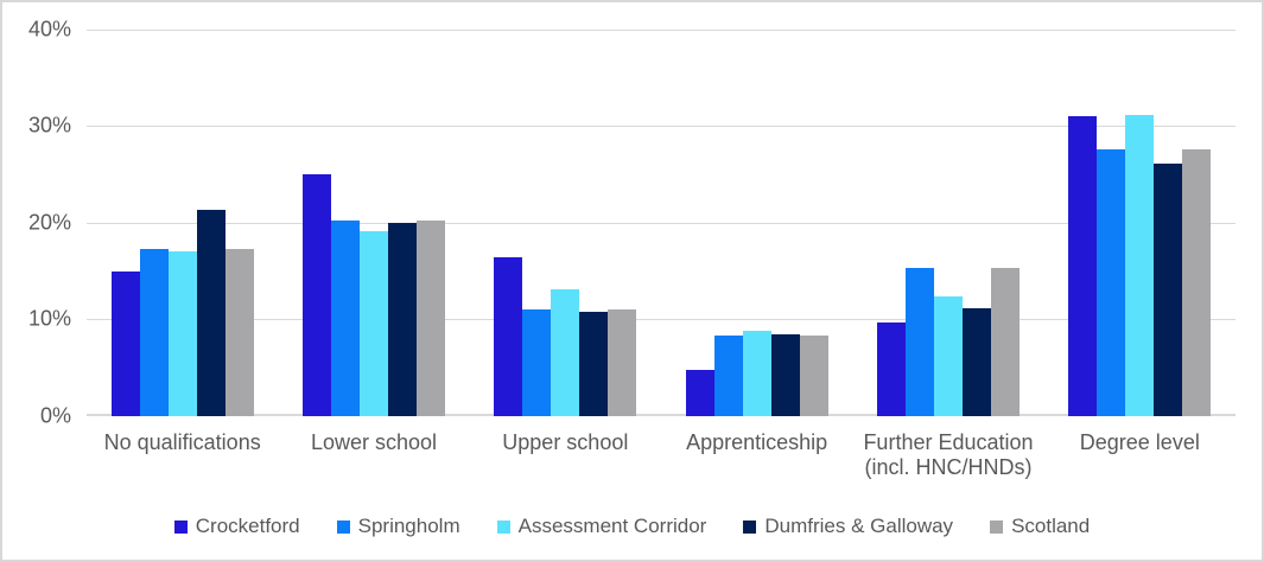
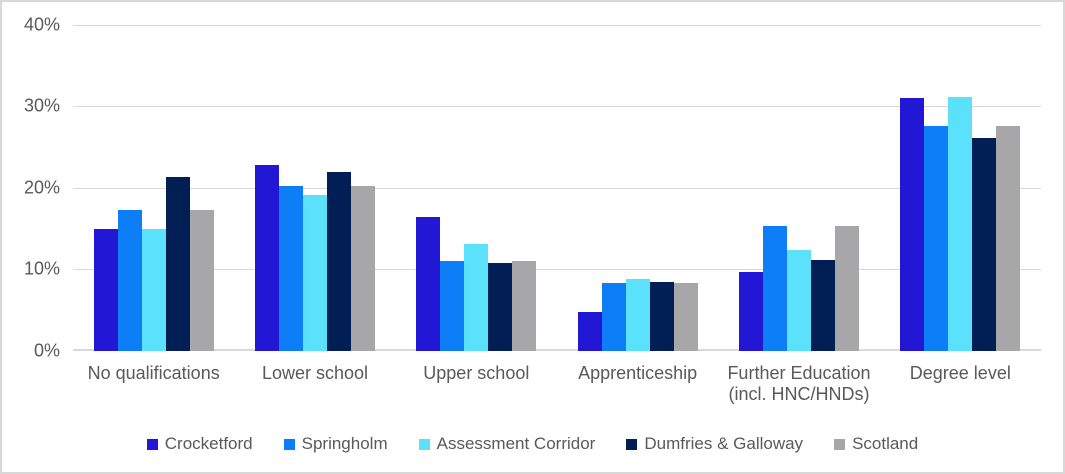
Assessment Corridor/No qualifications: 17% -> 15%
Crocketford/Lower school: 25% -> 23%
Dumfries & Galloway/Lower school: 20% -> 22%
